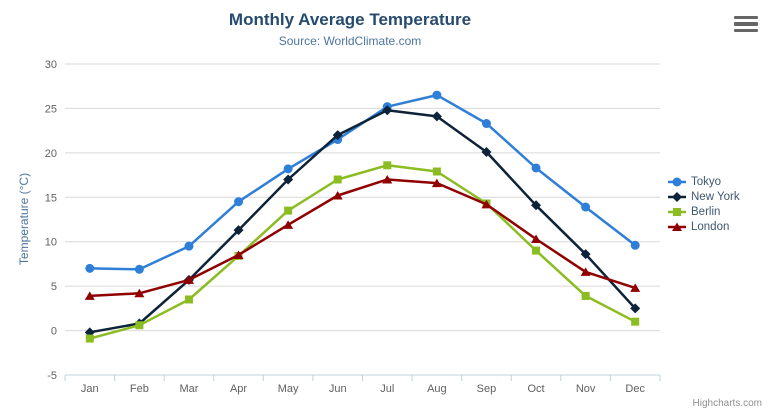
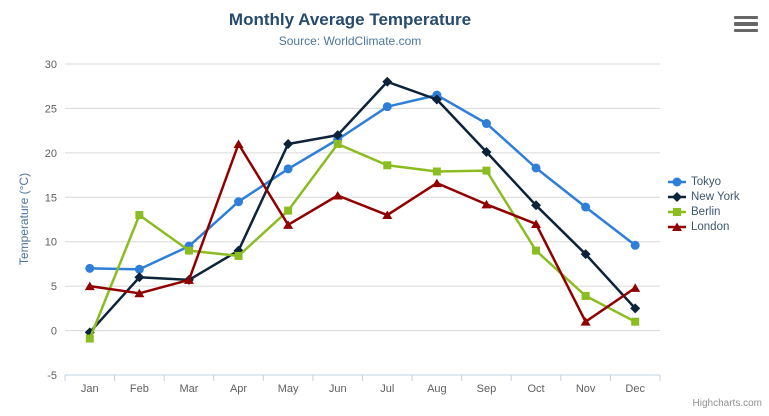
London/Jan: 4 -> 5
New York/Feb: 1 -> 6
Berlin/Feb: 1 -> 13
Berlin/Mar: 4 -> 9
New York/Apr: 11 -> 9
London/Apr: 8 -> 21
New York/May: 17 -> 21
Berlin/Jun: 17 -> 21
New York/Jul: 25 -> 28
London/Jul: 17 -> 13
New York/Aug: 24 -> 26
Berlin/Sep: 14 -> 18
London/Oct: 10 -> 12
London/Nov: 7 -> 1
